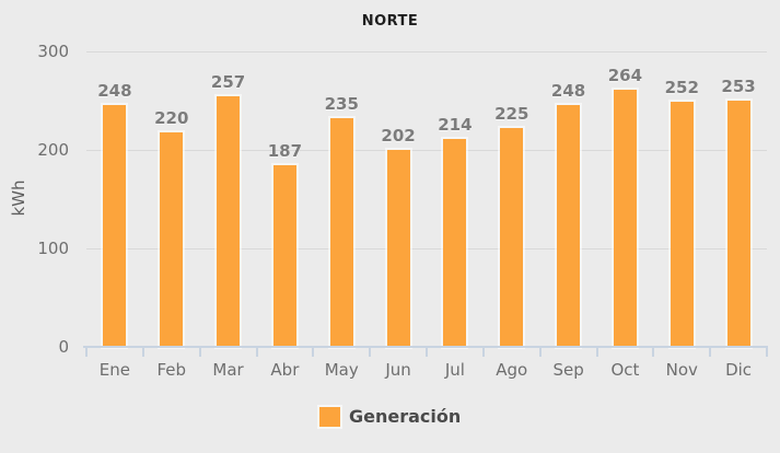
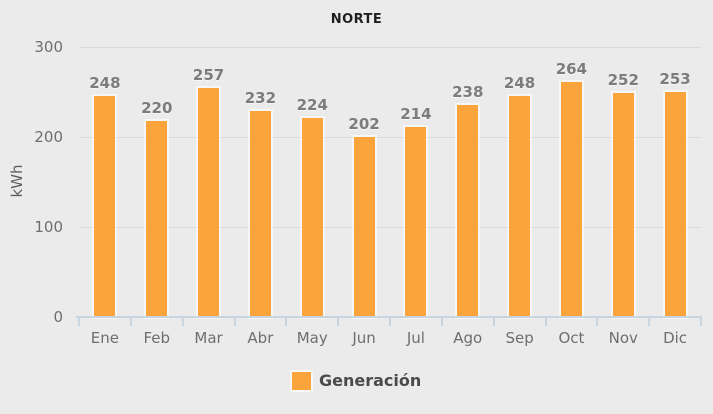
Abr: 187 -> 232
May: 235 -> 224
Ago: 225 -> 238
